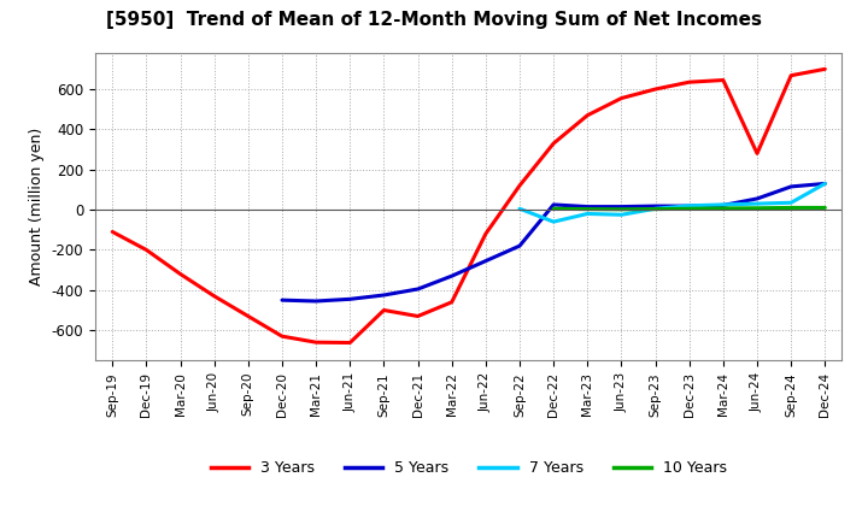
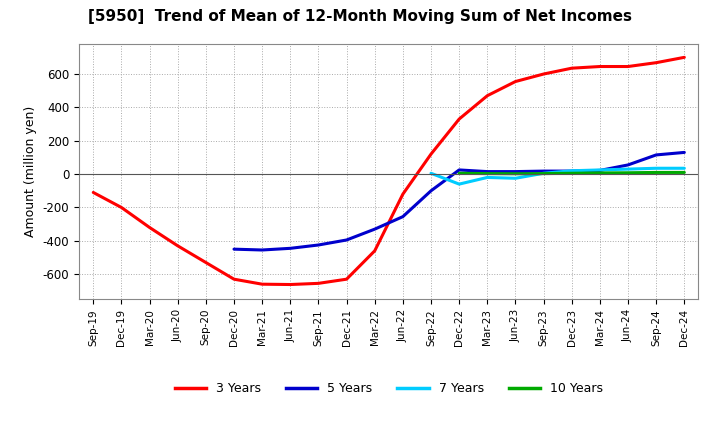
3 Years/Sep-21: -500 -> -660
3 Years/Dec-21: -530 -> -630
5 Years/Sep-22: -180 -> -100
3 Years/Jun-24: 280 -> 640
7 Years/Dec-24: 130 -> 40
